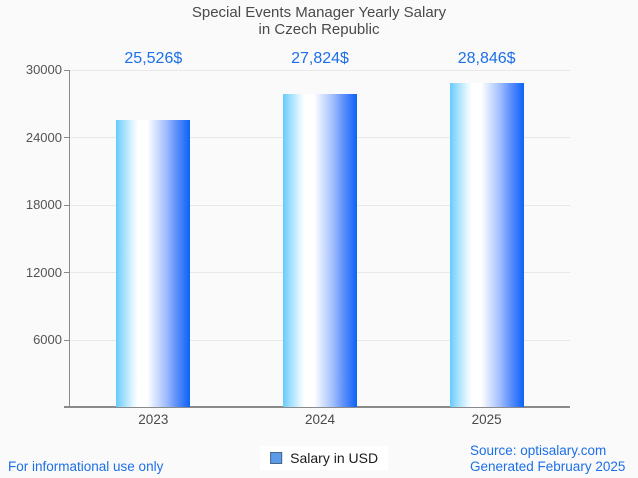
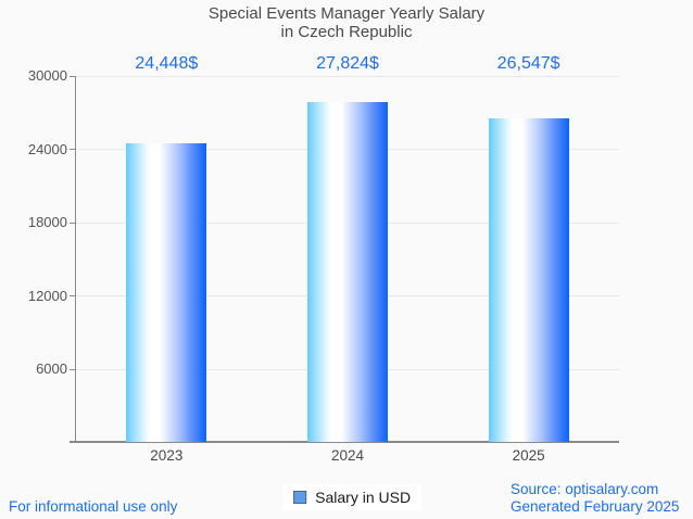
2023: 25,526 -> 24,448
2025: 28,846 -> 26,547
